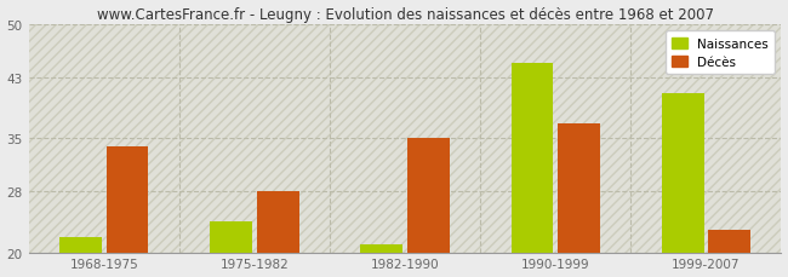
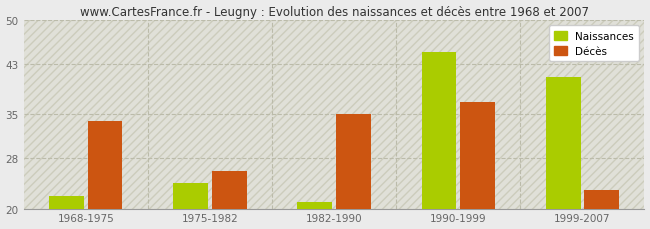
Décès/1975-1982: 28 -> 26
